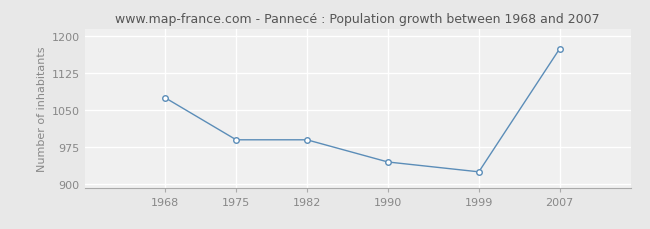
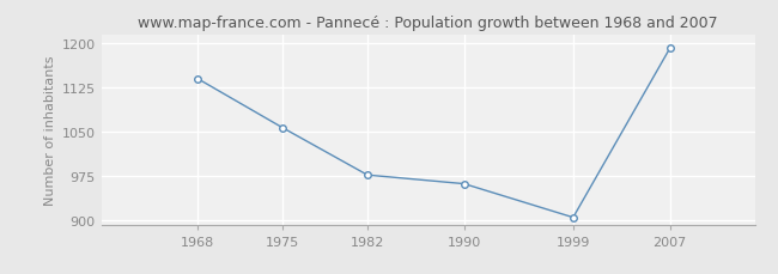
1968: 1075 -> 1140
1975: 990 -> 1057
1982: 990 -> 977
1990: 945 -> 962
1999: 925 -> 905
2007: 1175 -> 1192
